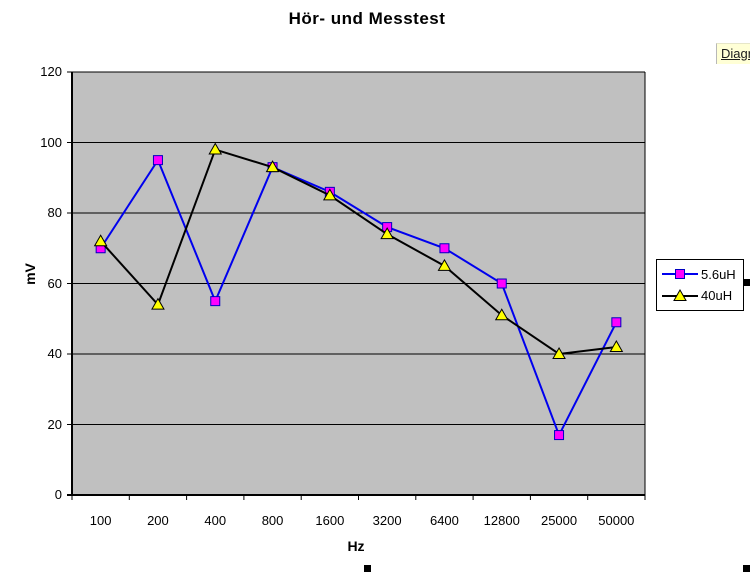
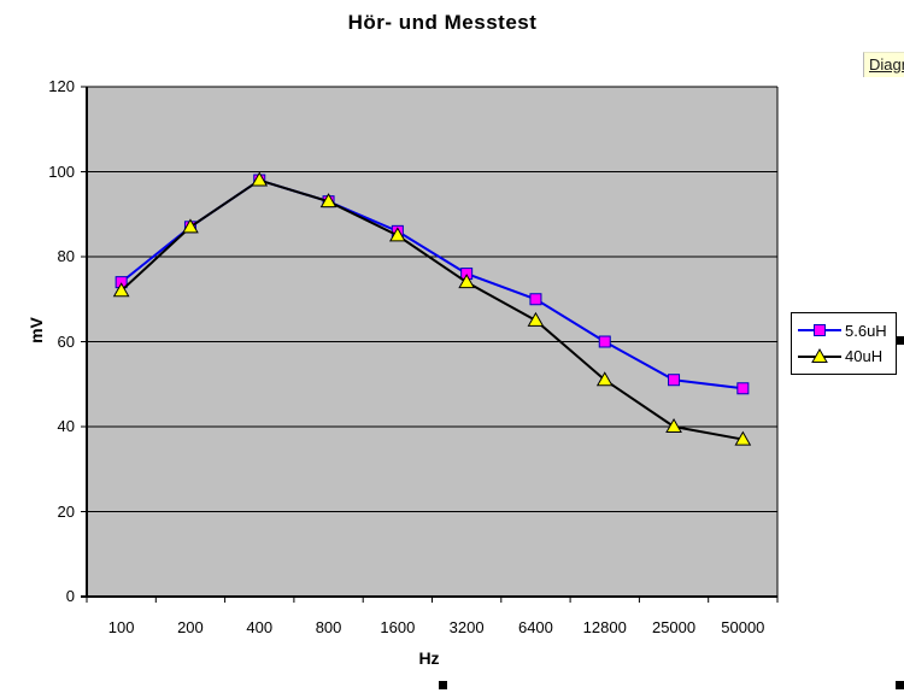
5.6uH/100: 70 -> 74
5.6uH/200: 95 -> 87
40uH/200: 54 -> 87
5.6uH/400: 55 -> 98
5.6uH/25000: 17 -> 51
40uH/50000: 42 -> 37
